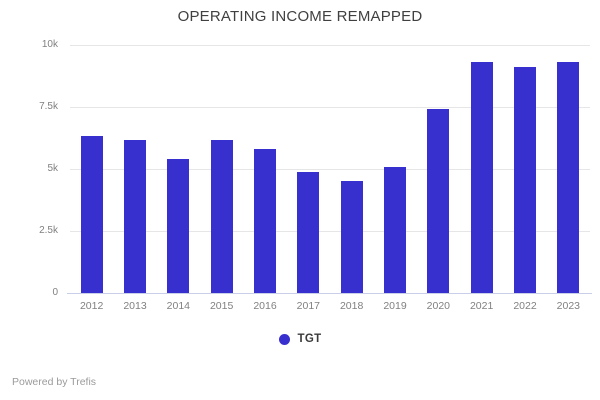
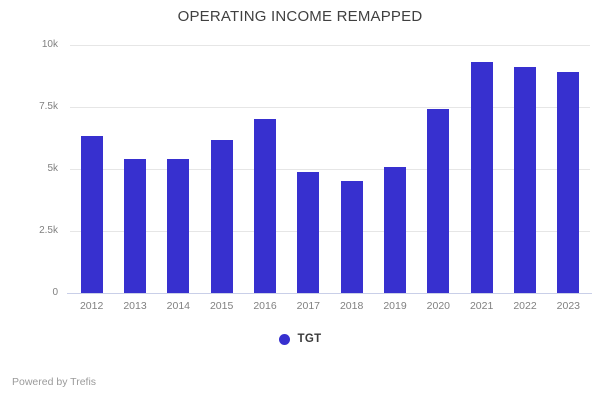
2013: 6.2k -> 5.4k
2016: 5.8k -> 7.0k
2023: 9.3k -> 8.9k
